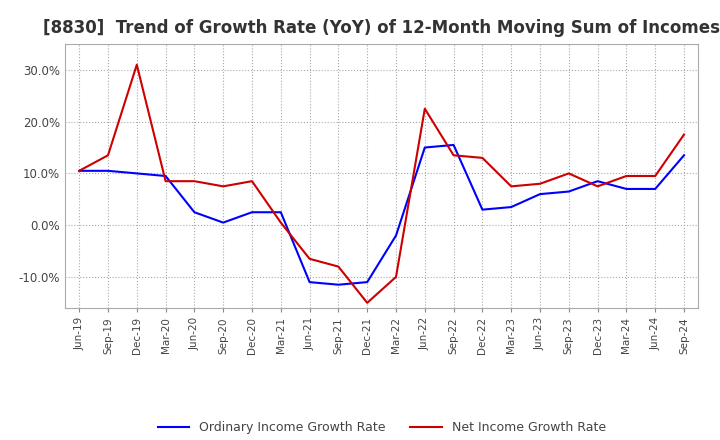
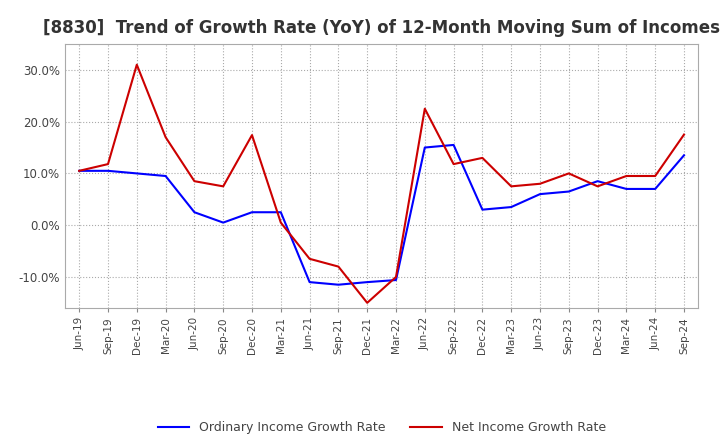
Net Income Growth Rate/Sep-19: 13.5% -> 11.8%
Net Income Growth Rate/Mar-20: 8.5% -> 17.0%
Net Income Growth Rate/Dec-20: 8.5% -> 17.4%
Ordinary Income Growth Rate/Mar-22: -2.0% -> -10.6%
Net Income Growth Rate/Sep-22: 13.5% -> 11.8%
